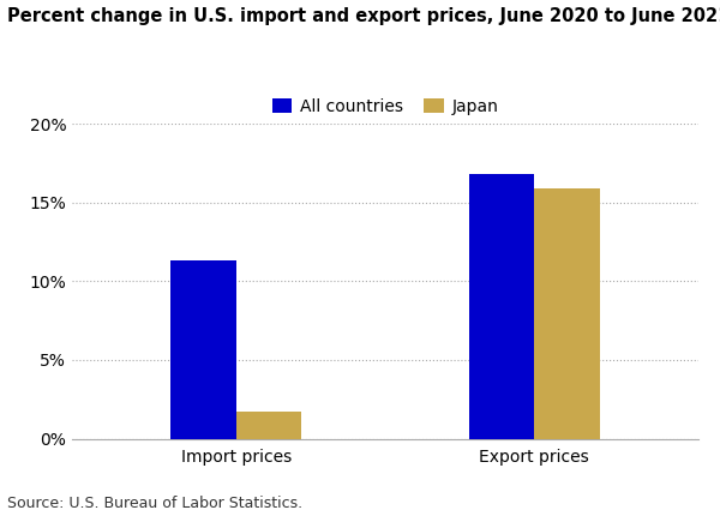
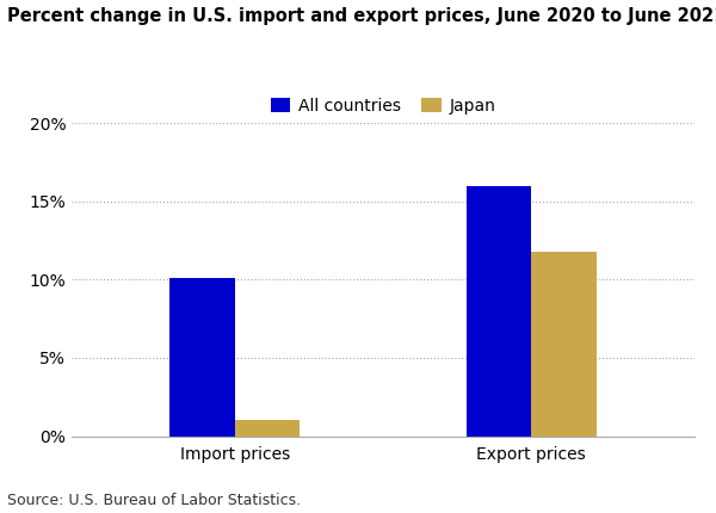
All countries/Import prices: 11.3% -> 10.1%
Japan/Import prices: 1.7% -> 1.0%
All countries/Export prices: 16.8% -> 16.0%
Japan/Export prices: 15.9% -> 11.8%
